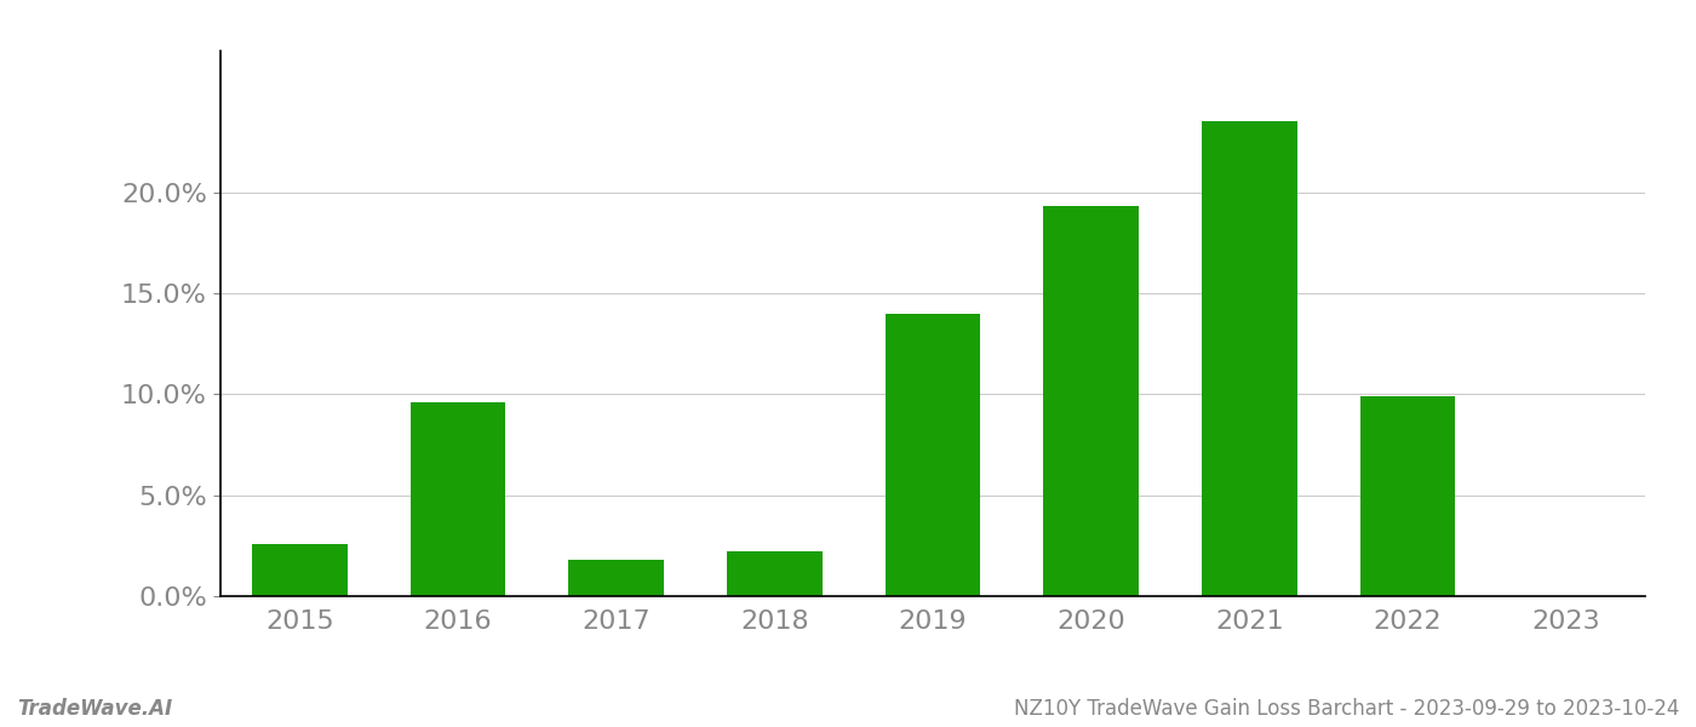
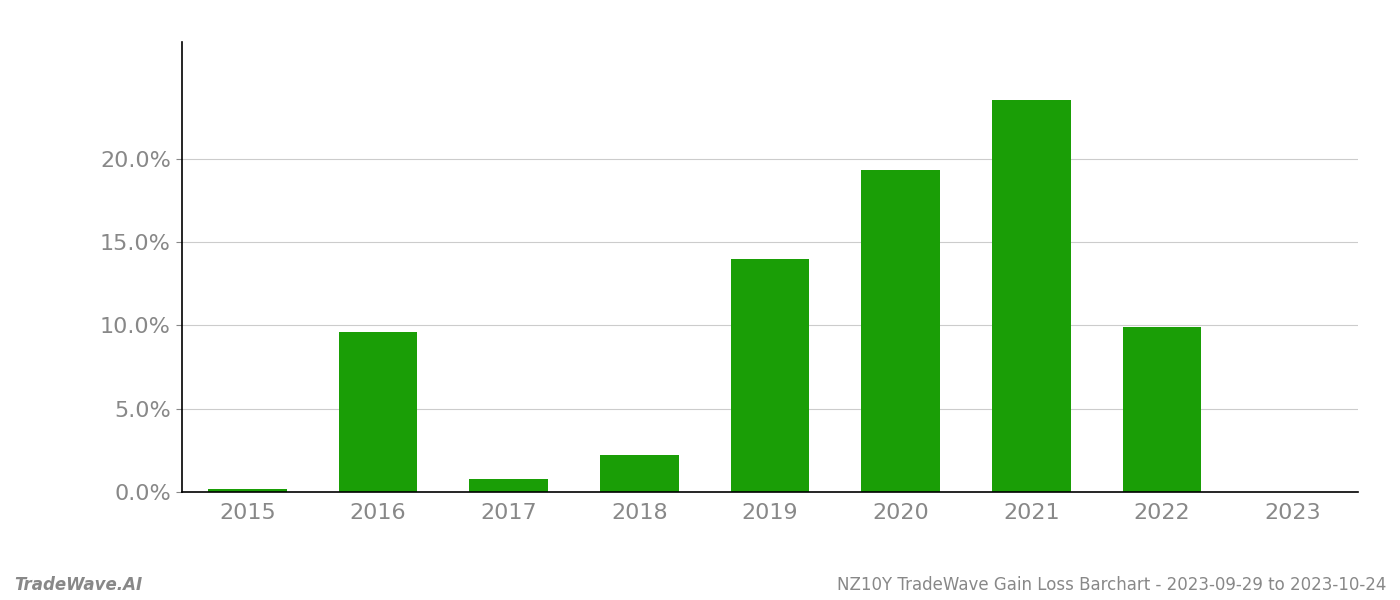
2015: 2.6% -> 0.2%
2017: 1.8% -> 0.8%
